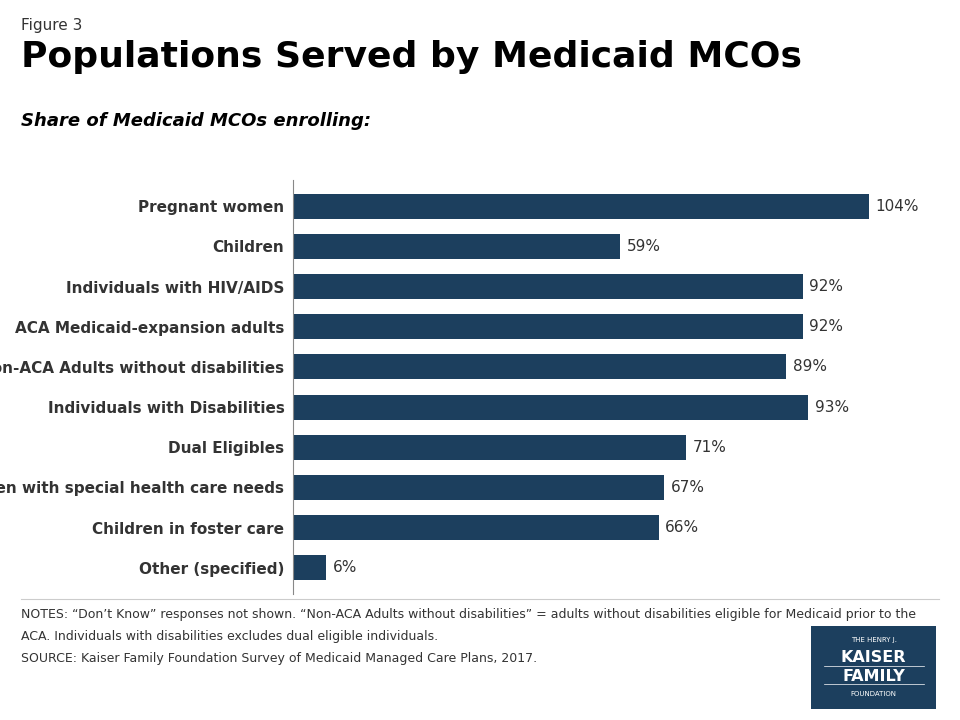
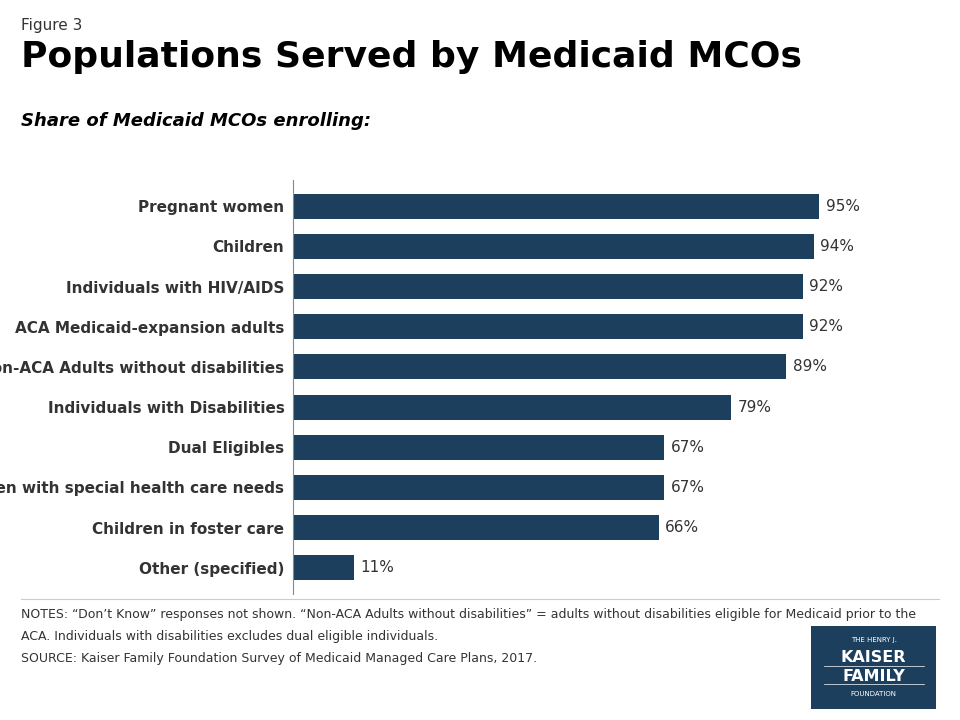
Pregnant women: 104% -> 95%
Children: 59% -> 94%
Individuals with Disabilities: 93% -> 79%
Dual Eligibles: 71% -> 67%
Other (specified): 6% -> 11%
